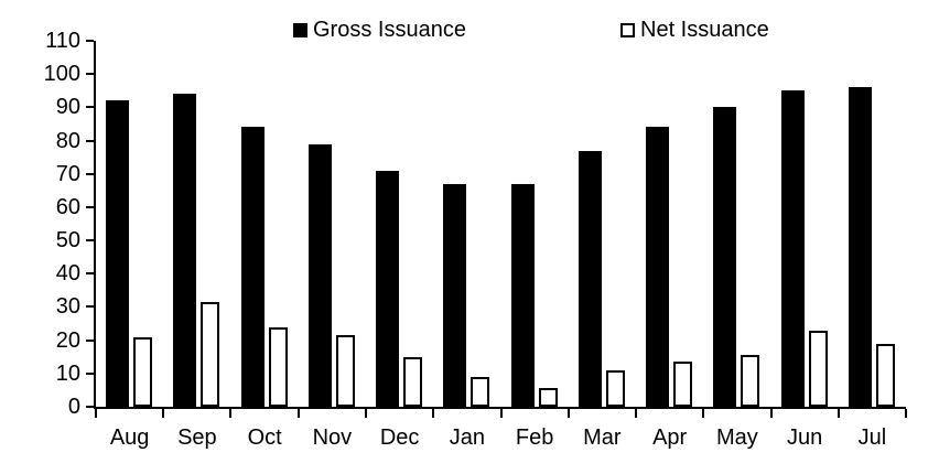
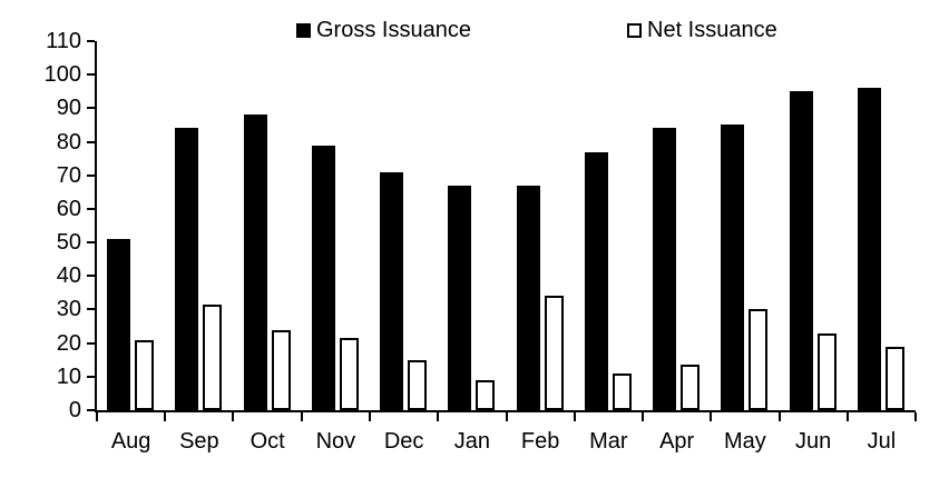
Gross Issuance/Aug: 92 -> 51
Gross Issuance/Sep: 94 -> 84
Gross Issuance/Oct: 84 -> 88
Net Issuance/Feb: 6 -> 34
Gross Issuance/May: 90 -> 85
Net Issuance/May: 16 -> 30
